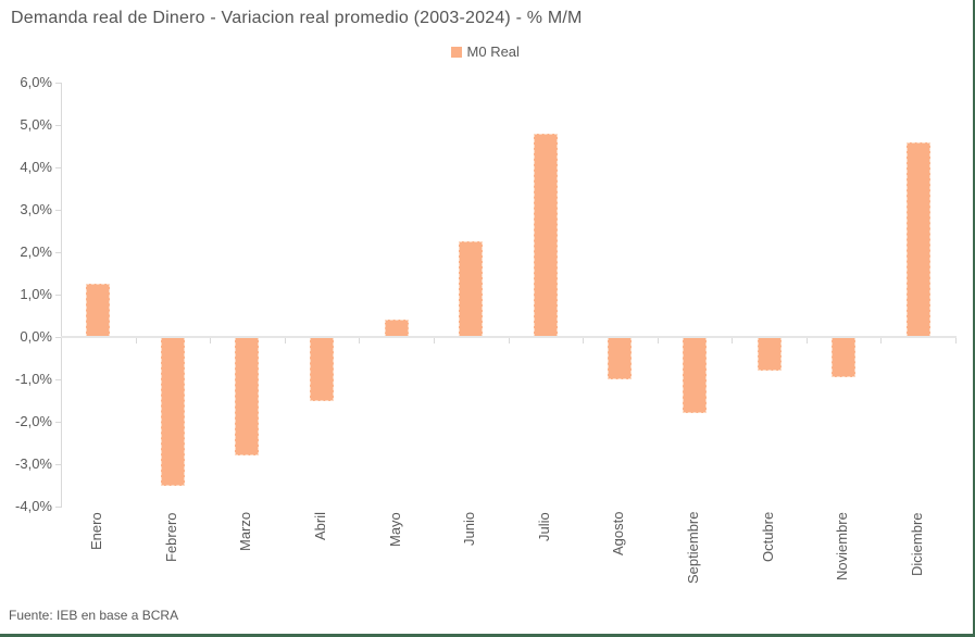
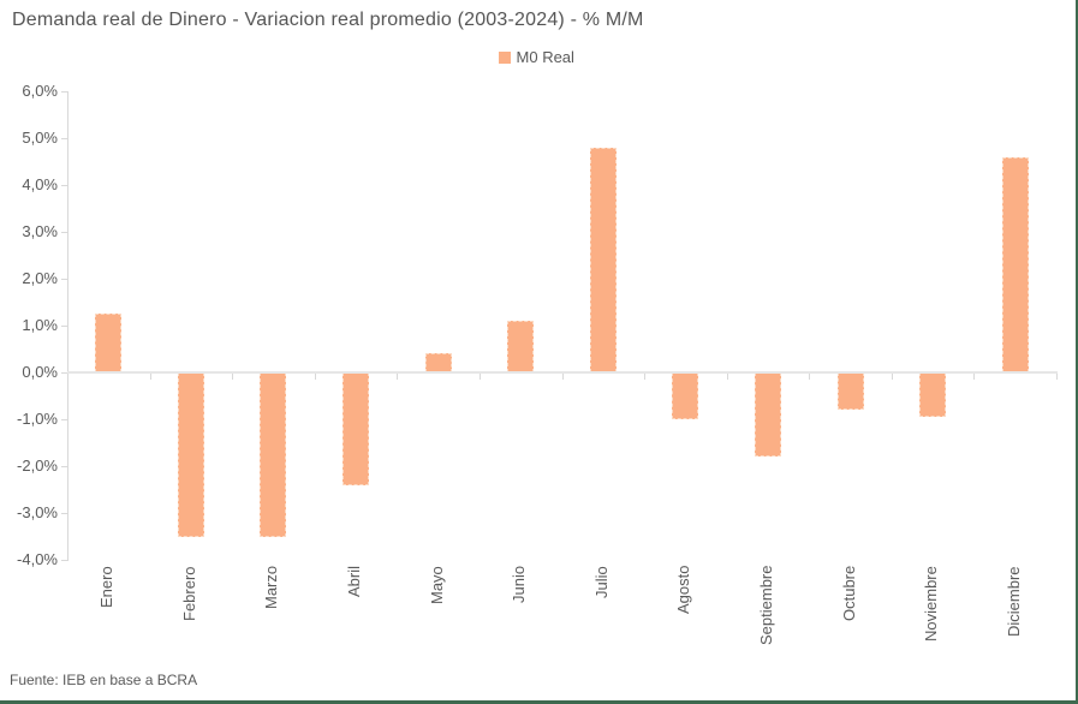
Marzo: -2,8% -> -3,5%
Abril: -1,5% -> -2,4%
Junio: 2,2% -> 1,1%
